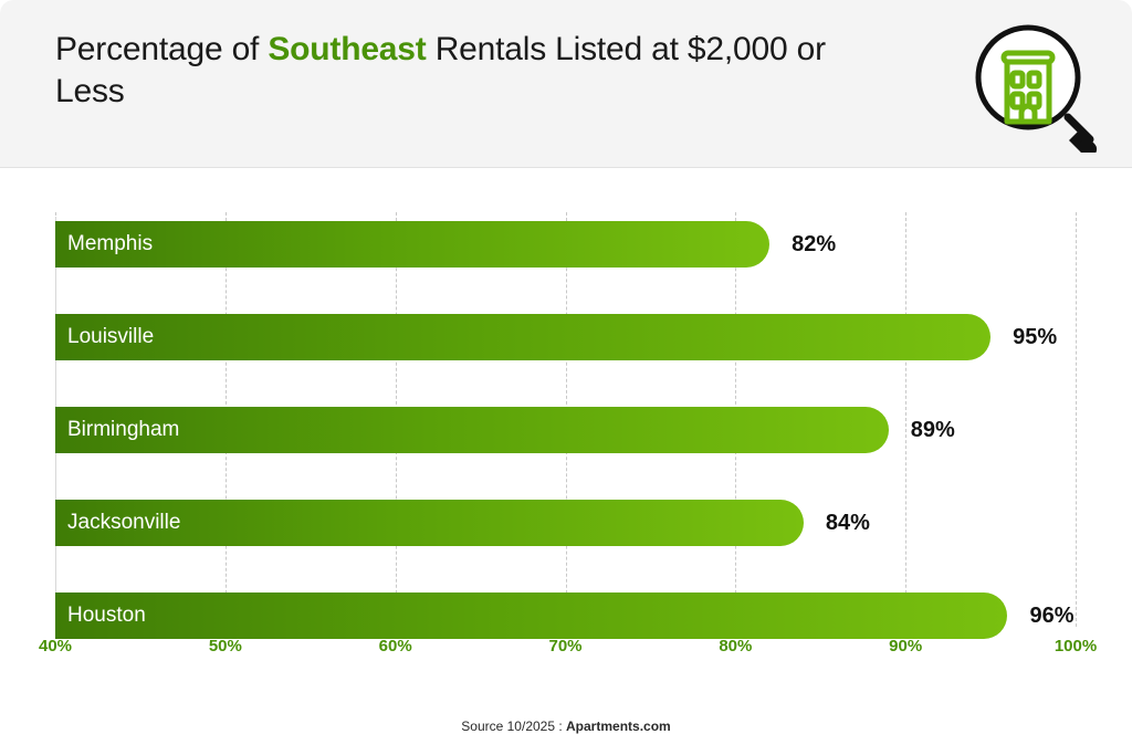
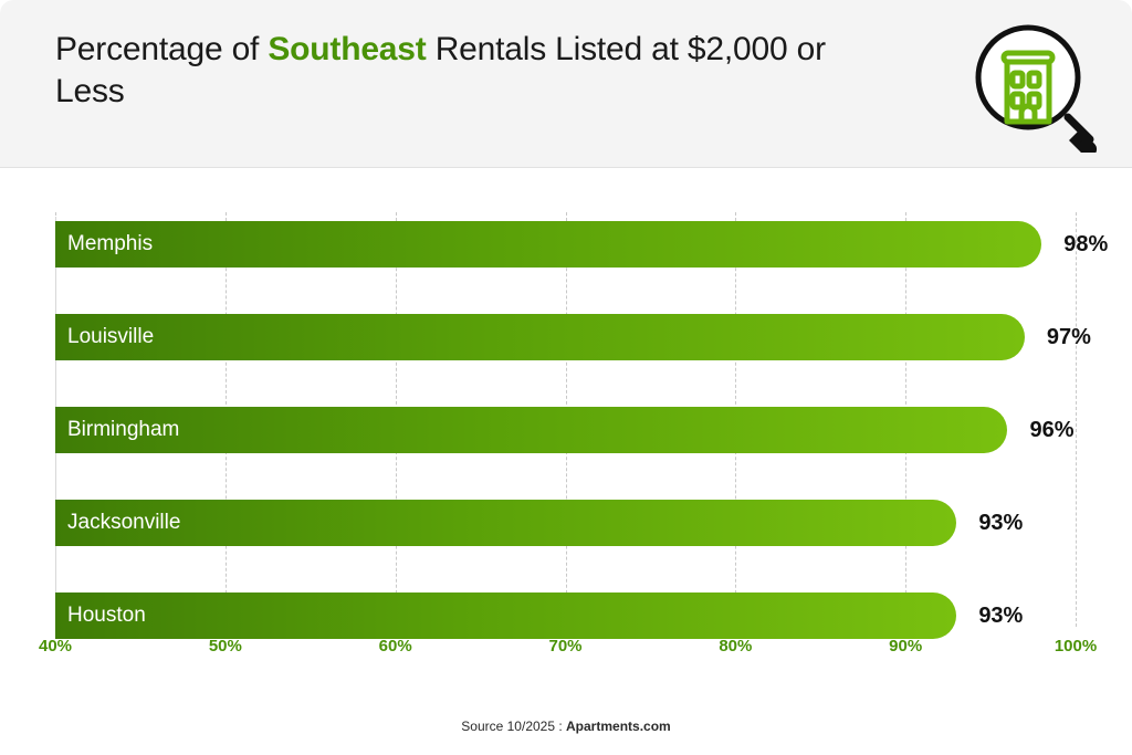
Memphis: 82% -> 98%
Louisville: 95% -> 97%
Birmingham: 89% -> 96%
Jacksonville: 84% -> 93%
Houston: 96% -> 93%
